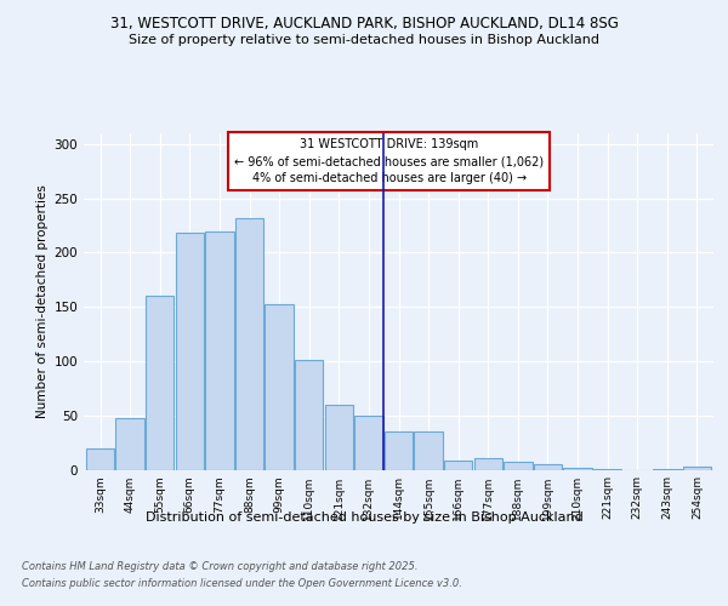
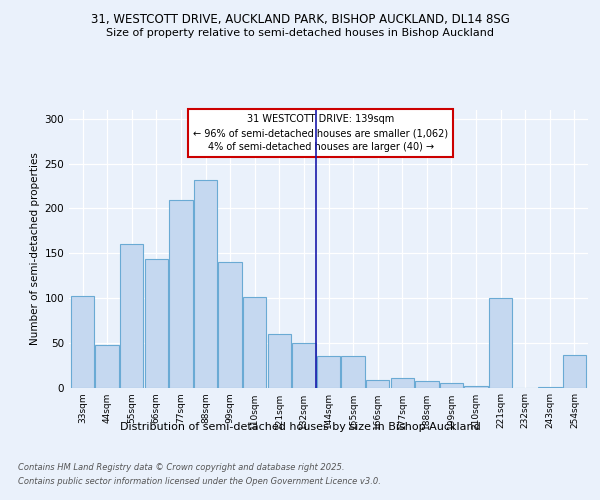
33sqm: 20 -> 102
66sqm: 218 -> 144
77sqm: 220 -> 210
99sqm: 153 -> 140
221sqm: 1 -> 100
254sqm: 3 -> 36
